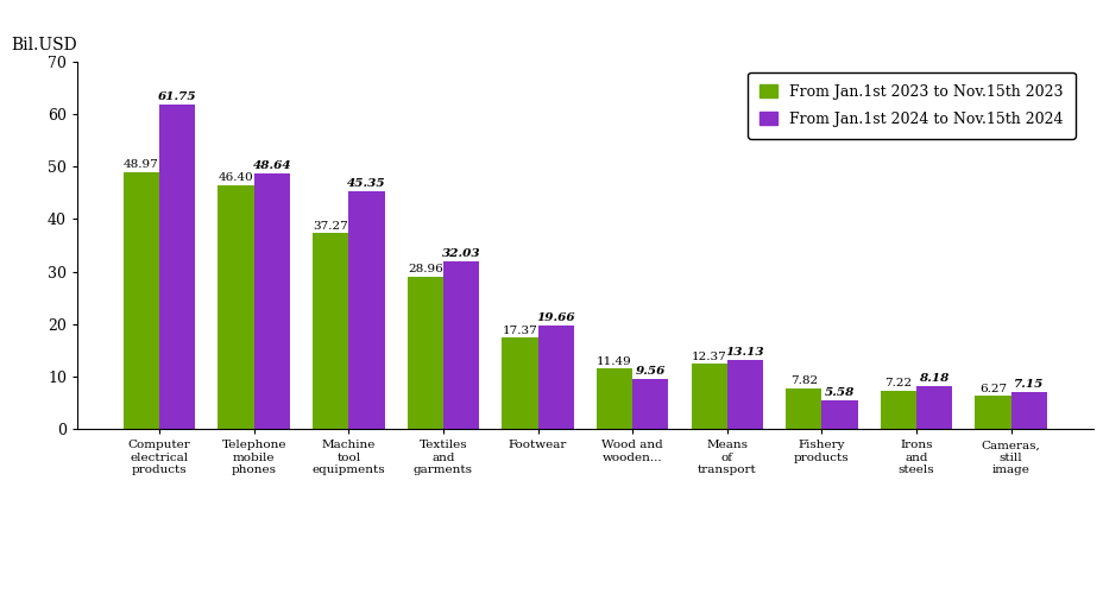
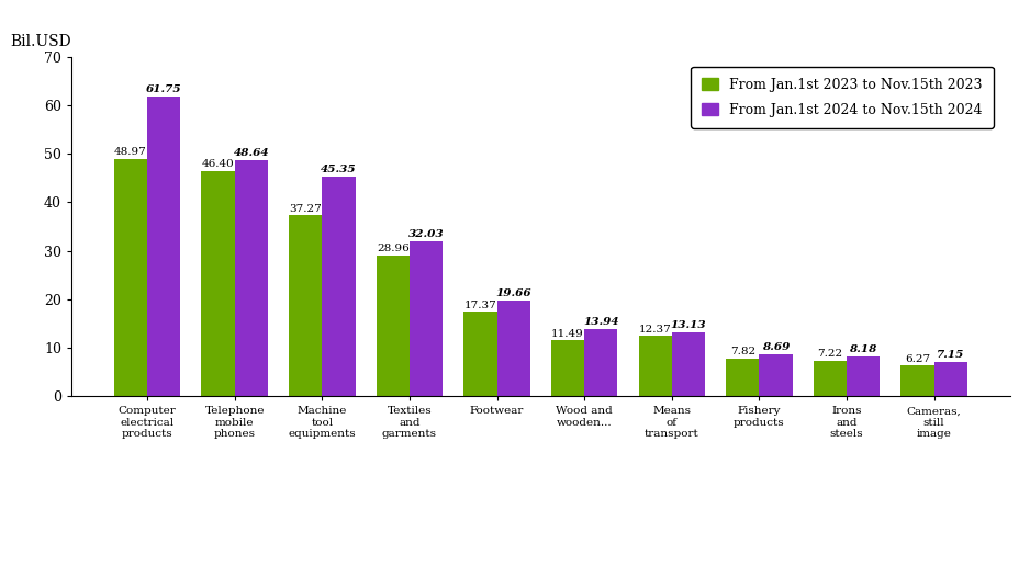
From Jan.1st 2024 to Nov.15th 2024/Wood and wooden...: 9.56 -> 13.94
From Jan.1st 2024 to Nov.15th 2024/Fishery products: 5.58 -> 8.69
